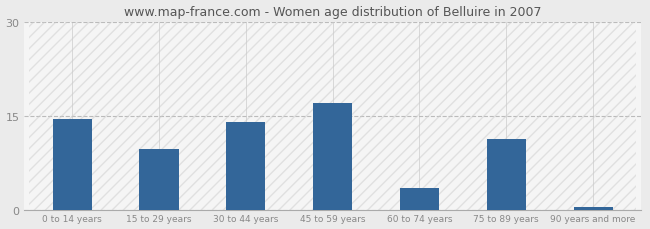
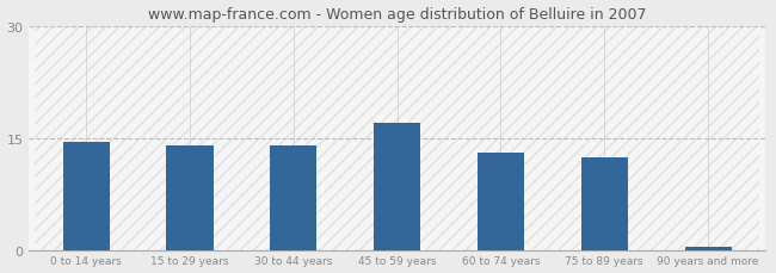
15 to 29 years: 9.8 -> 14.0
60 to 74 years: 3.6 -> 13.0
75 to 89 years: 11.4 -> 12.5
